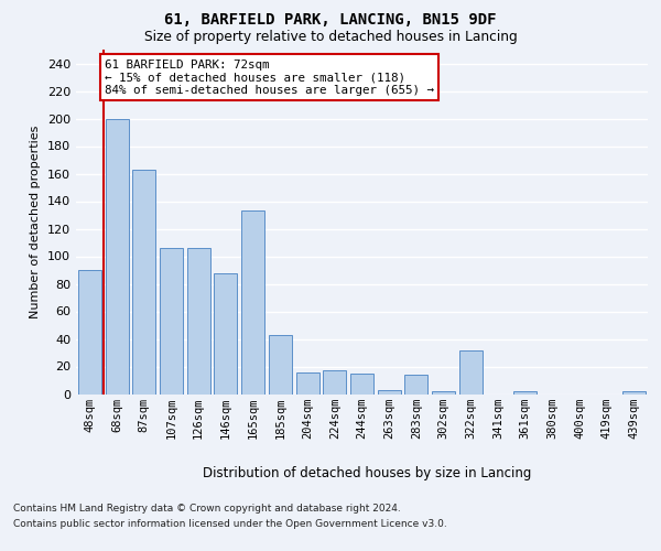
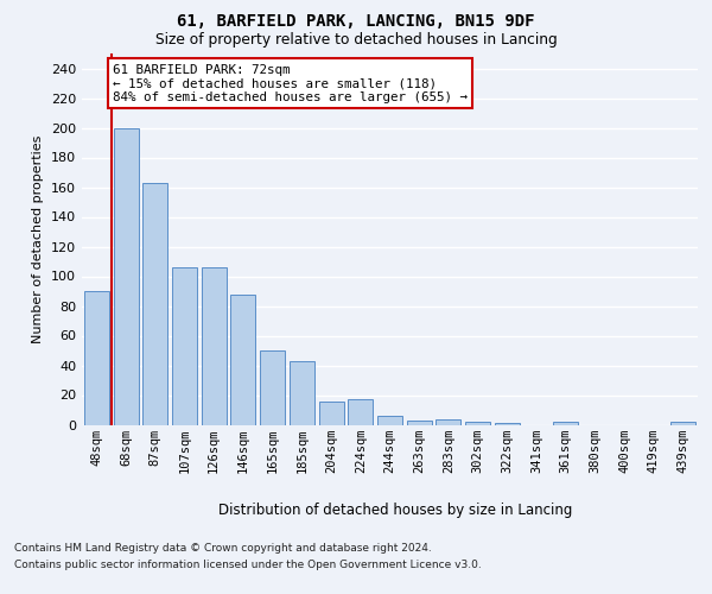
165sqm: 133 -> 50
244sqm: 15 -> 6
283sqm: 14 -> 4
322sqm: 32 -> 1
